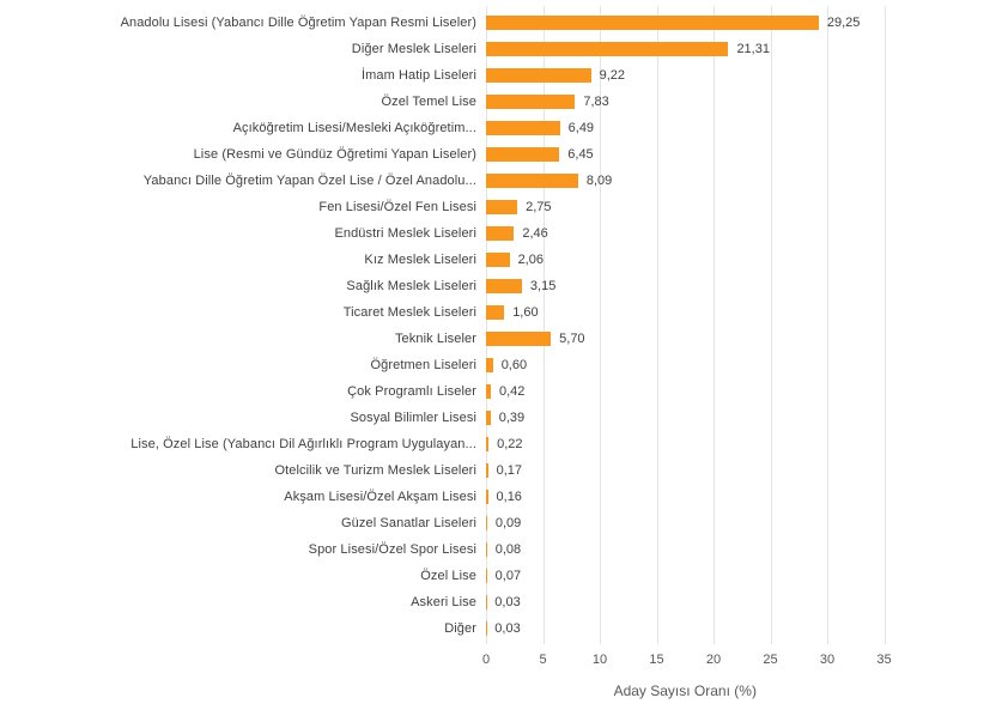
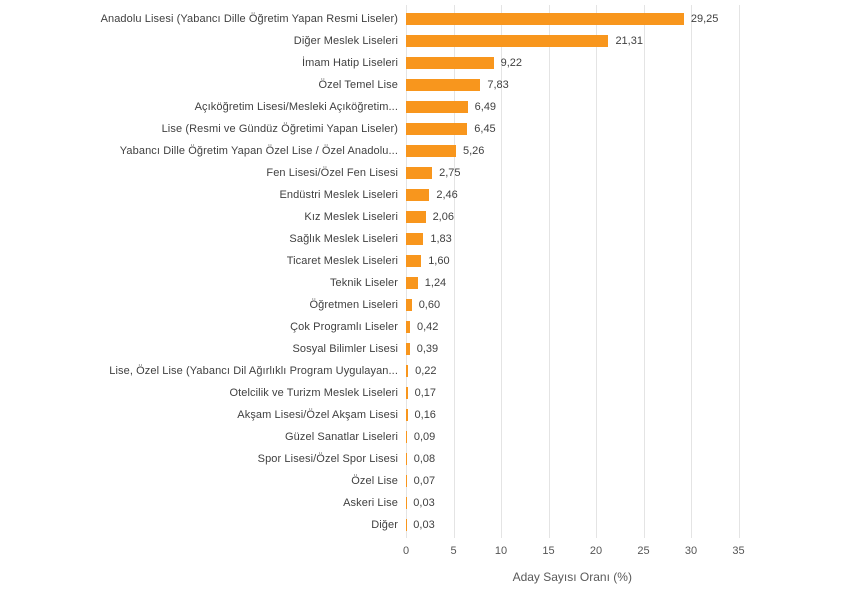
Yabancı Dille Öğretim Yapan Özel Lise / Özel Anadolu...: 8,09 -> 5,26
Sağlık Meslek Liseleri: 3,15 -> 1,83
Teknik Liseler: 5,70 -> 1,24
